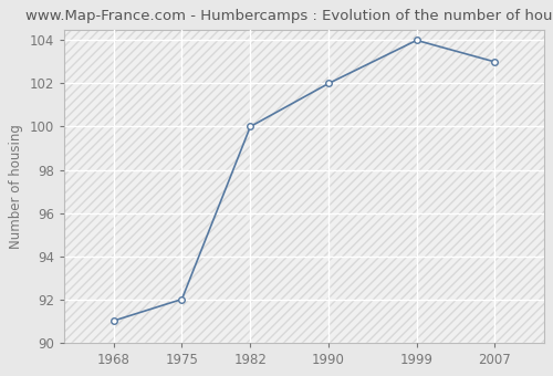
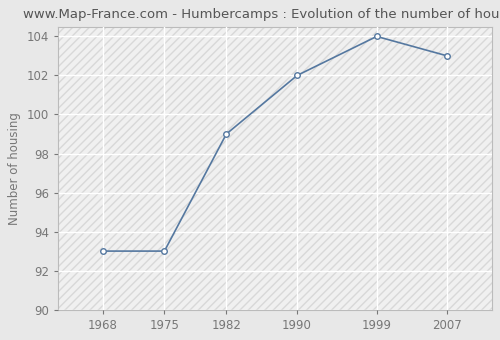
1968: 91 -> 93
1975: 92 -> 93
1982: 100 -> 99
